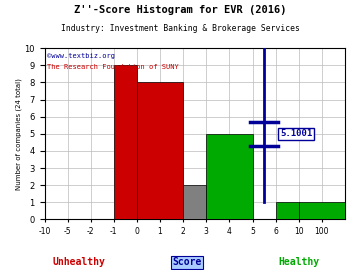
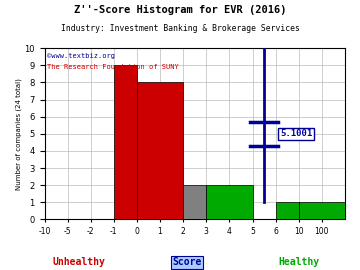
4: 5 -> 2
